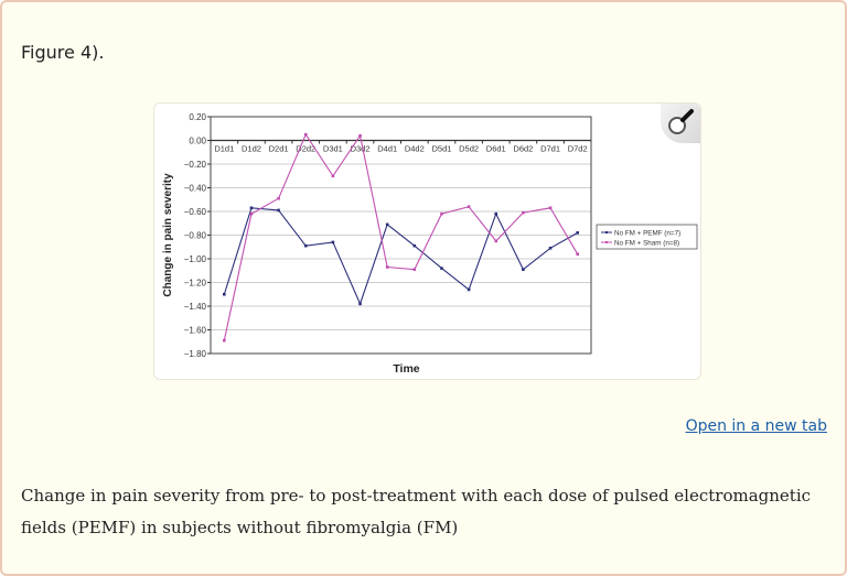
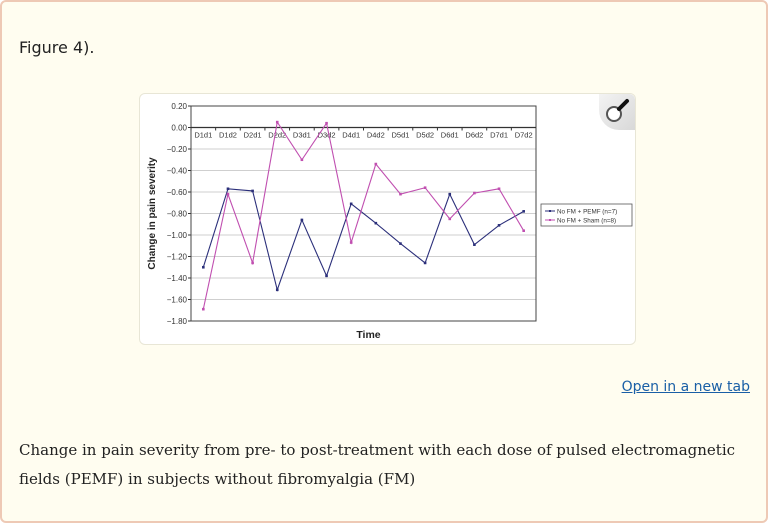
No FM + Sham (n=8)/D2d1: -0.49 -> -1.26
No FM + PEMF (n=7)/D2d2: -0.89 -> -1.51
No FM + Sham (n=8)/D4d2: -1.09 -> -0.34
